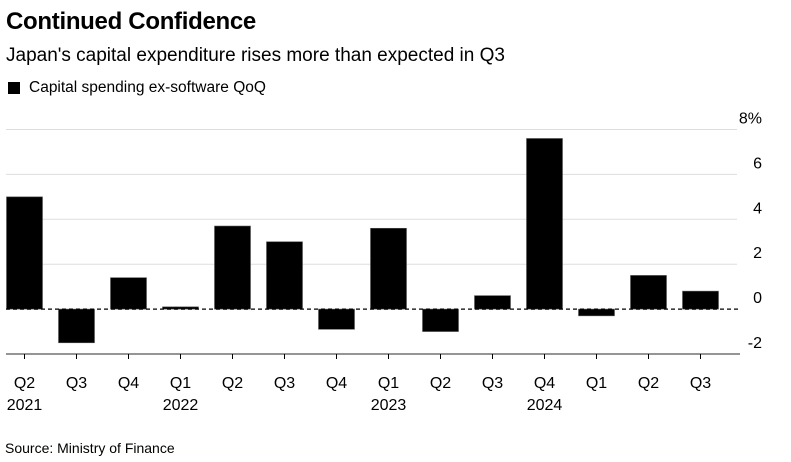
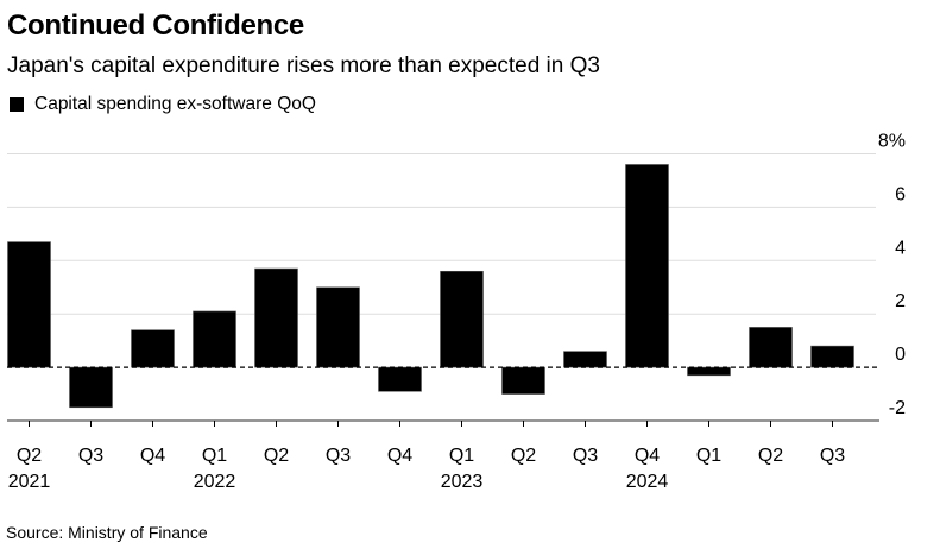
Q2 2021: 5.0% -> 4.7%
Q1 2022: 0.1% -> 2.1%
